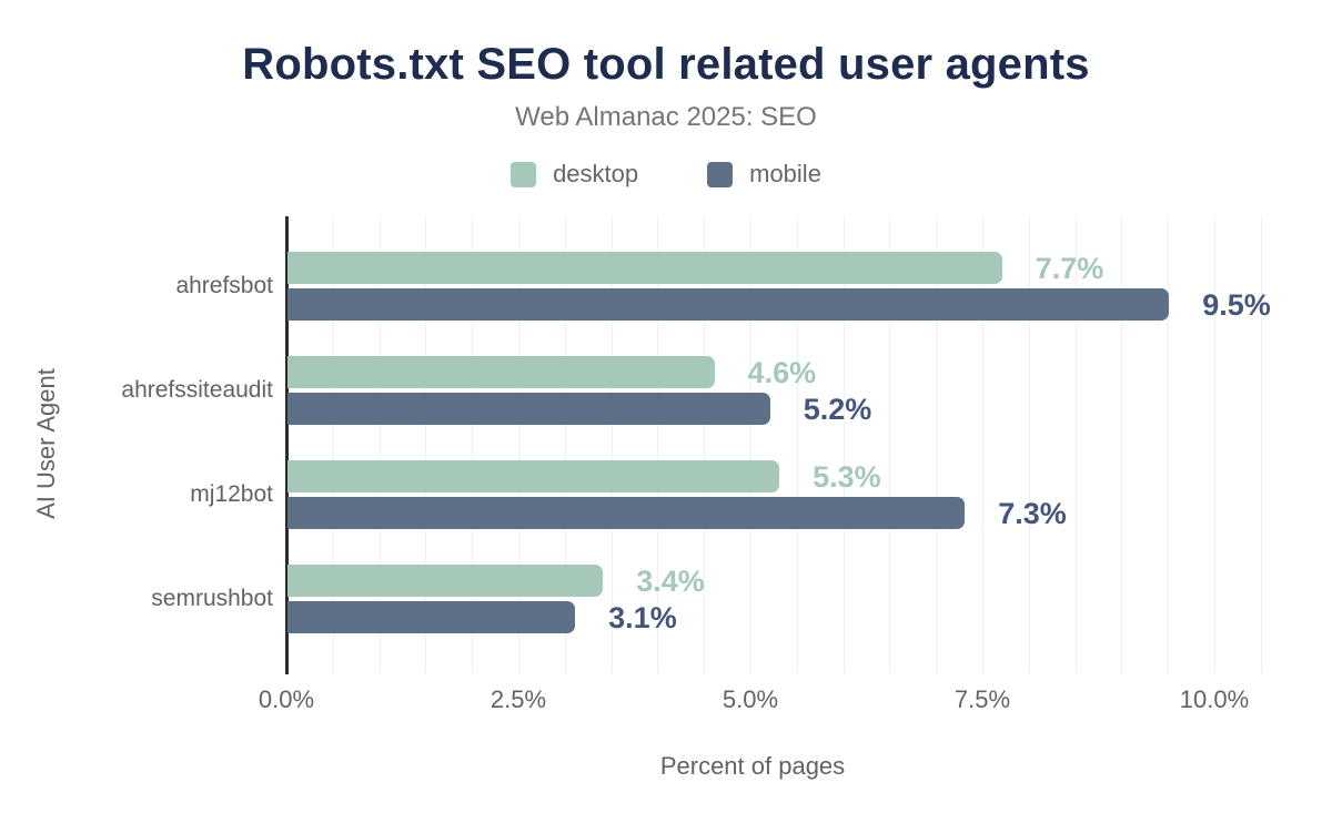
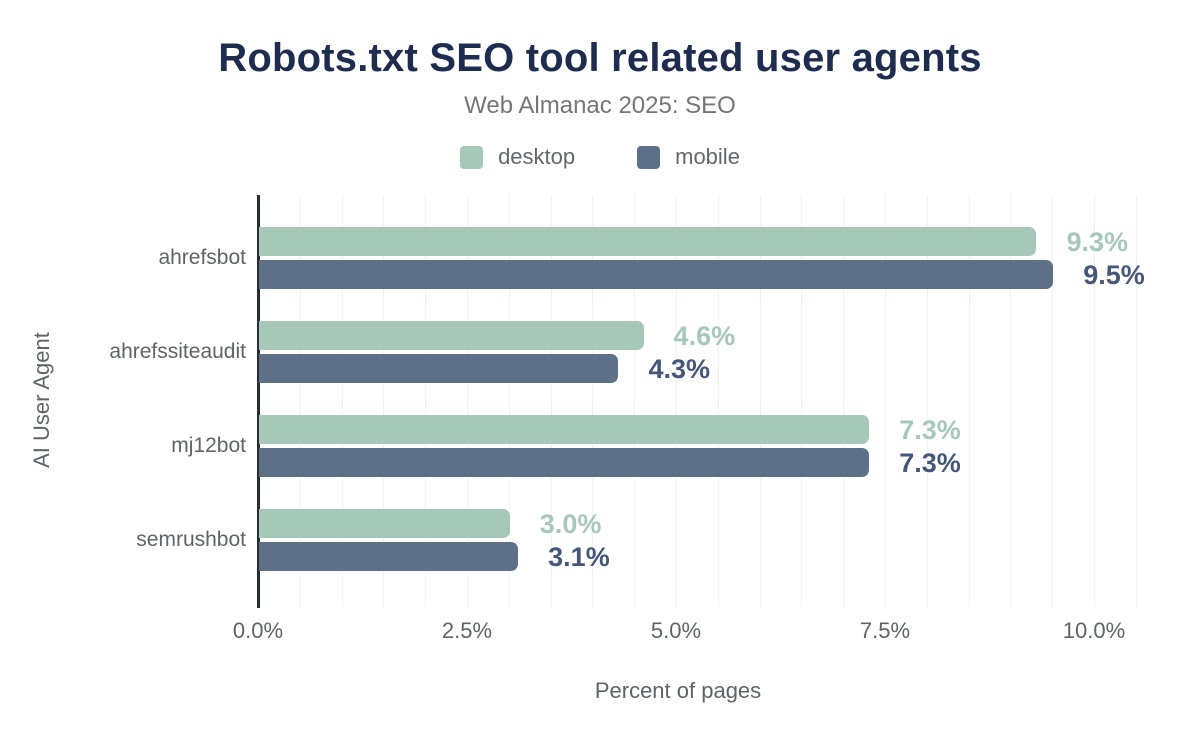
desktop/ahrefsbot: 7.7% -> 9.3%
mobile/ahrefssiteaudit: 5.2% -> 4.3%
desktop/mj12bot: 5.3% -> 7.3%
desktop/semrushbot: 3.4% -> 3.0%
